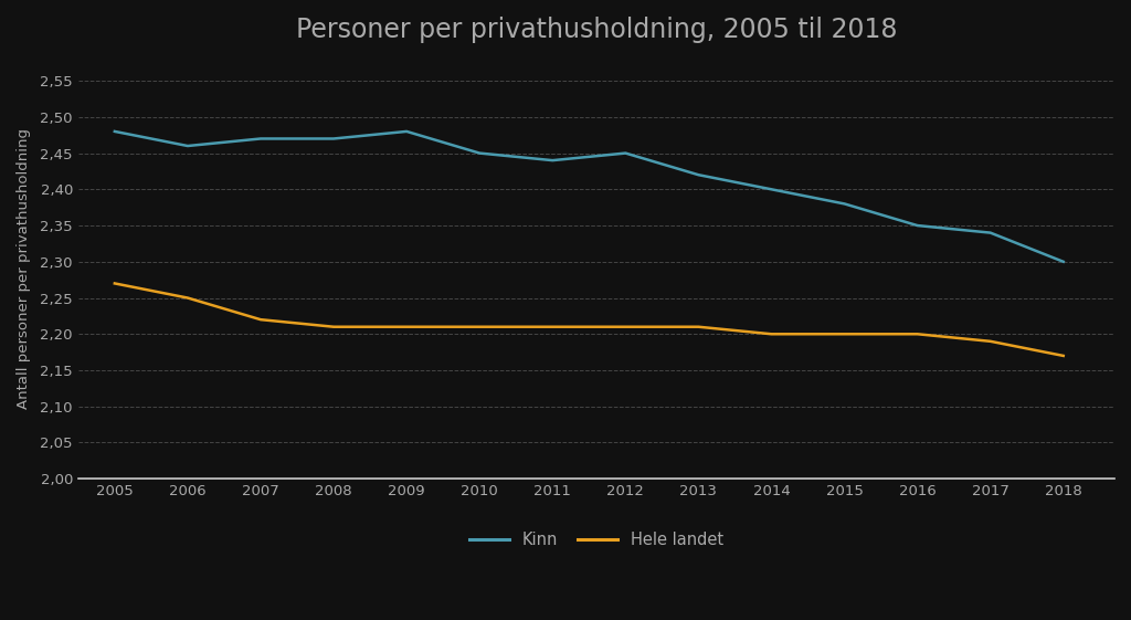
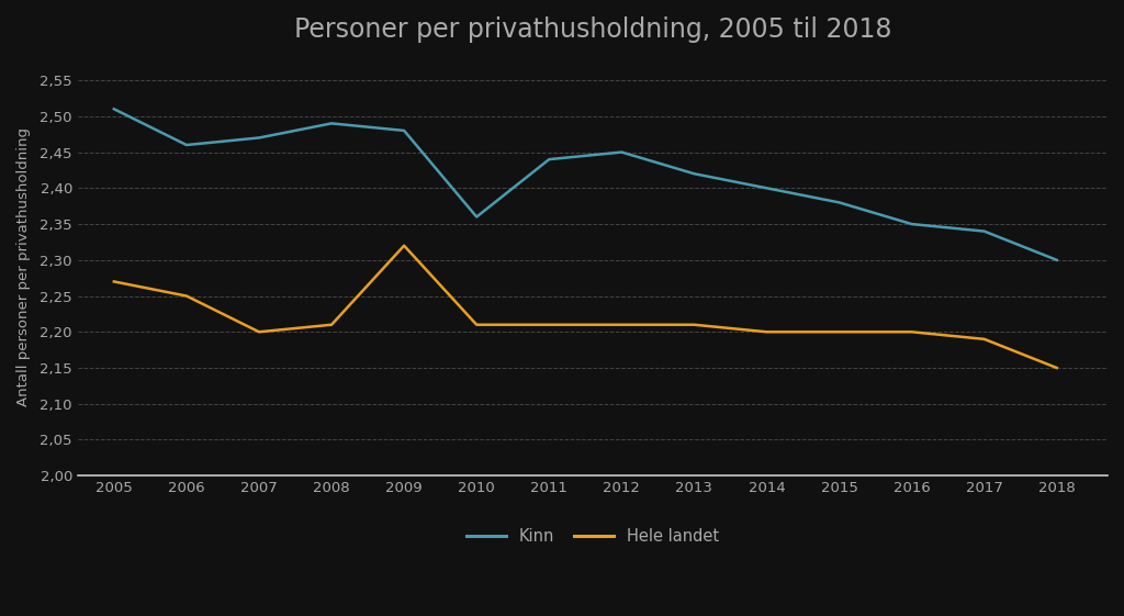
Kinn/2005: 2,48 -> 2,51
Hele landet/2007: 2,22 -> 2,20
Kinn/2008: 2,47 -> 2,49
Hele landet/2009: 2,21 -> 2,32
Kinn/2010: 2,45 -> 2,36
Hele landet/2018: 2,17 -> 2,15
